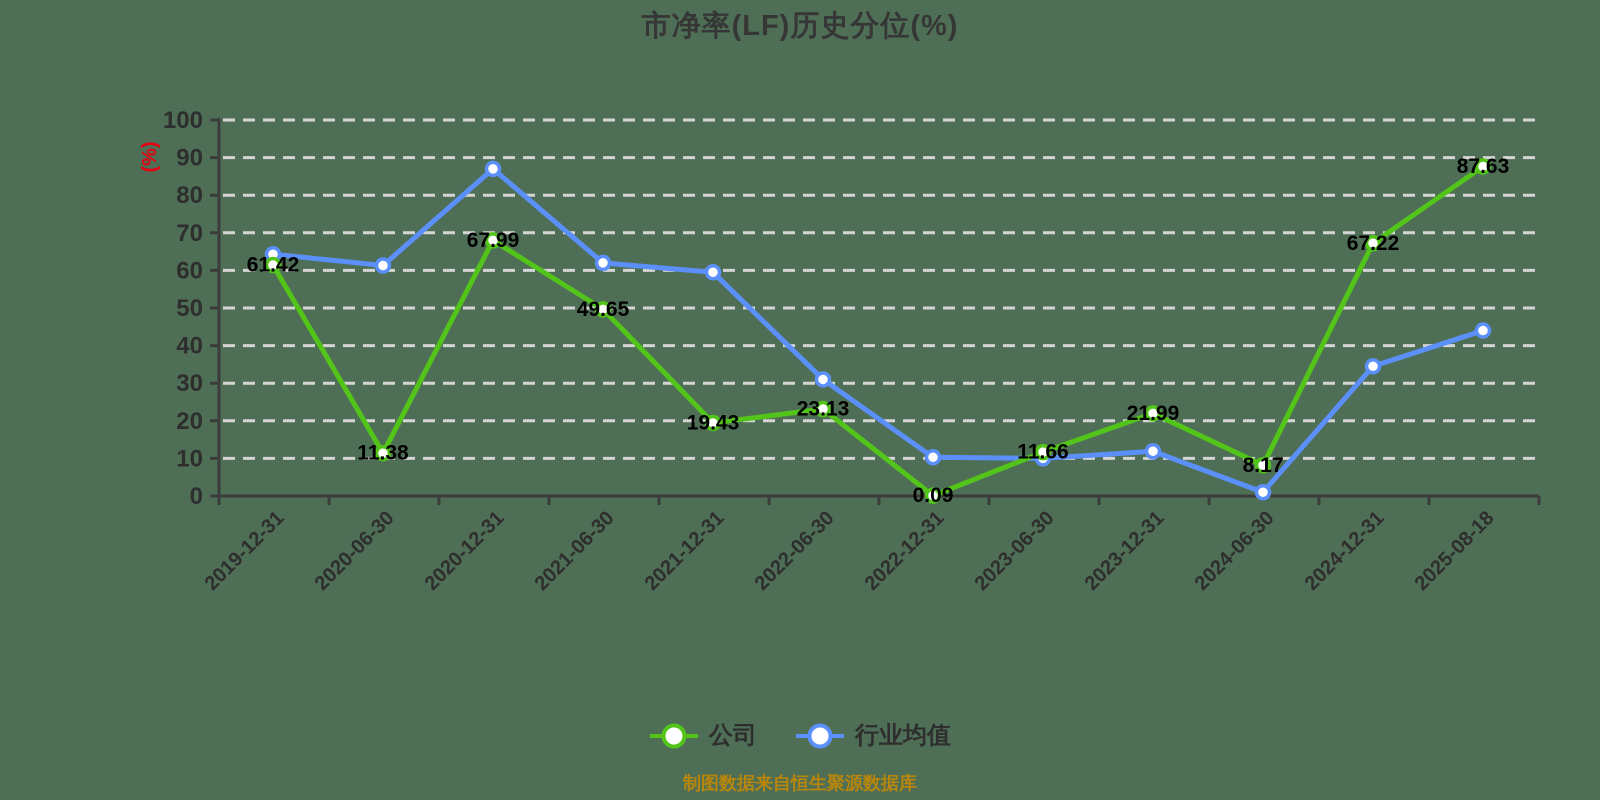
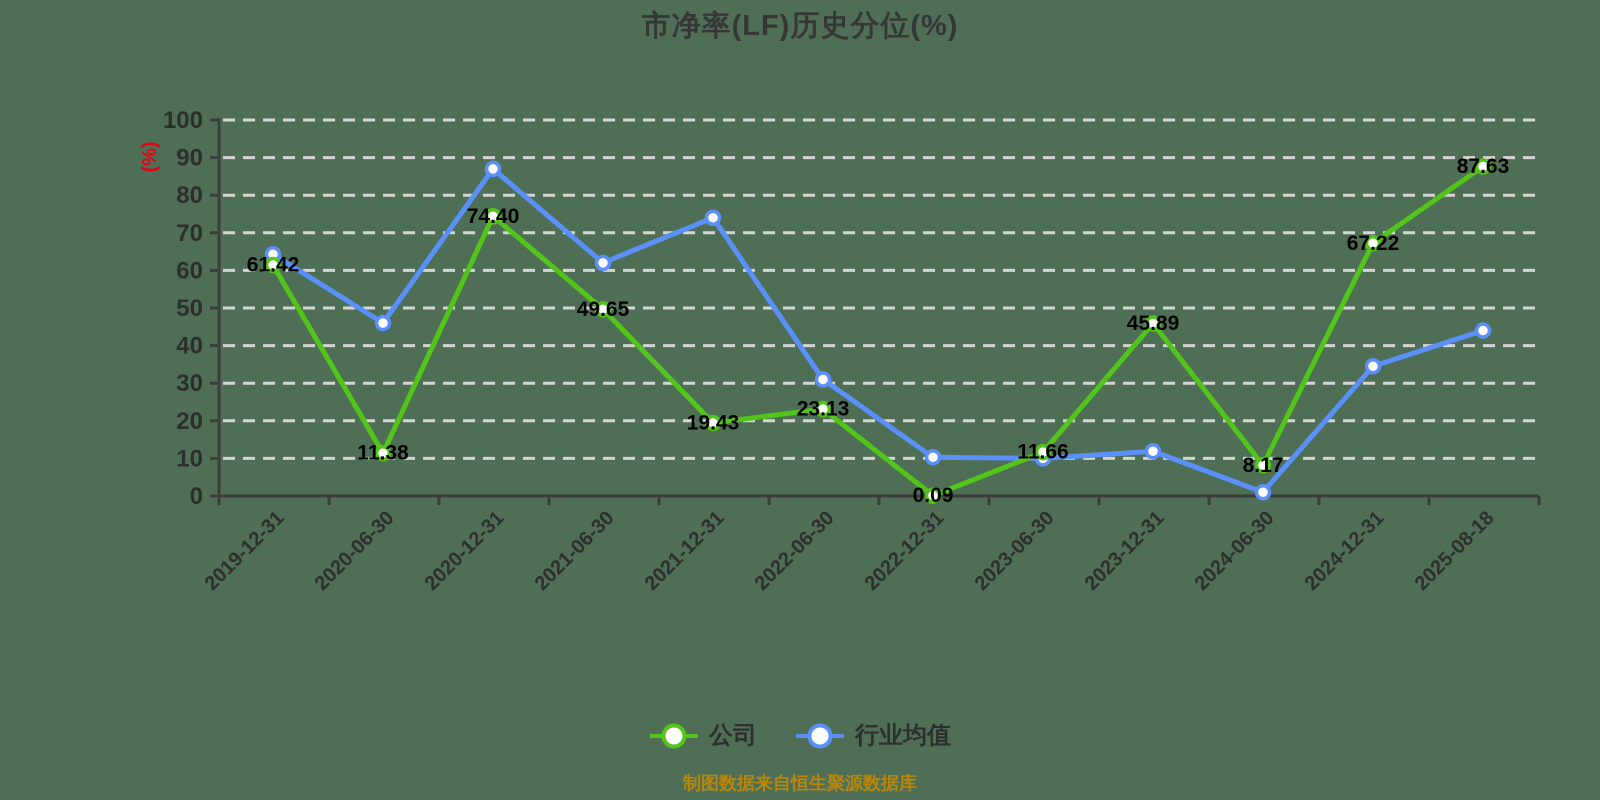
行业均值/2020-06-30: 61 -> 46
公司/2020-12-31: 67.99 -> 74.40
行业均值/2021-12-31: 60 -> 74
公司/2023-12-31: 21.99 -> 45.89
